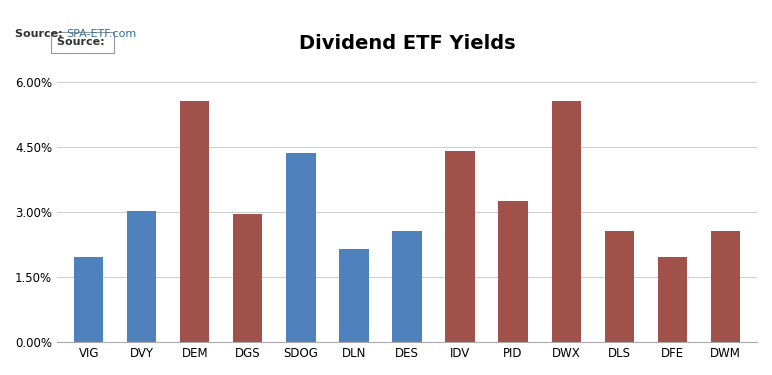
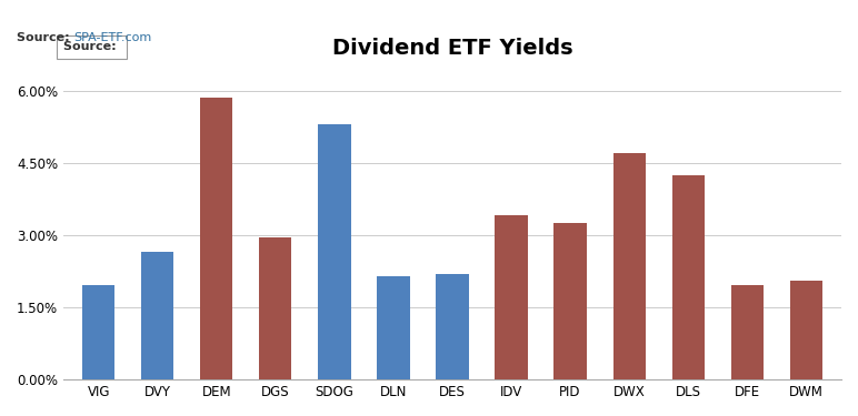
DVY: 3.02% -> 2.65%
DEM: 5.55% -> 5.85%
SDOG: 4.35% -> 5.30%
DES: 2.55% -> 2.20%
IDV: 4.40% -> 3.40%
DWX: 5.55% -> 4.70%
DLS: 2.55% -> 4.25%
DWM: 2.55% -> 2.05%
